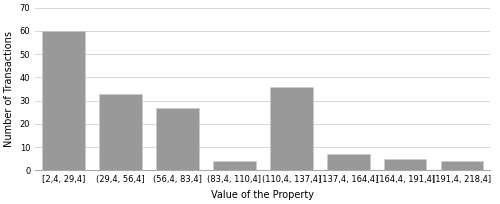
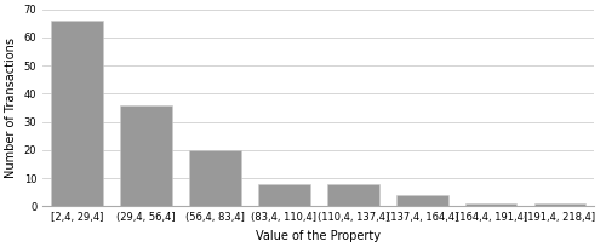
[2,4, 29,4]: 60 -> 66
(29,4, 56,4]: 33 -> 36
(56,4, 83,4]: 27 -> 20
(83,4, 110,4]: 4 -> 8
(110,4, 137,4]: 36 -> 8
(137,4, 164,4]: 7 -> 4
(164,4, 191,4]: 5 -> 1
(191,4, 218,4]: 4 -> 1
